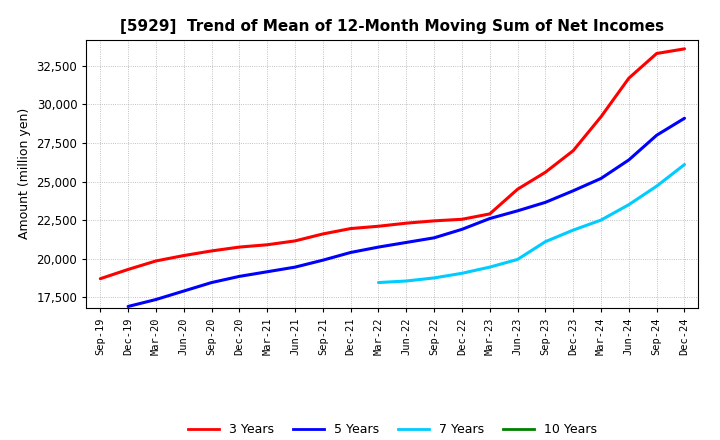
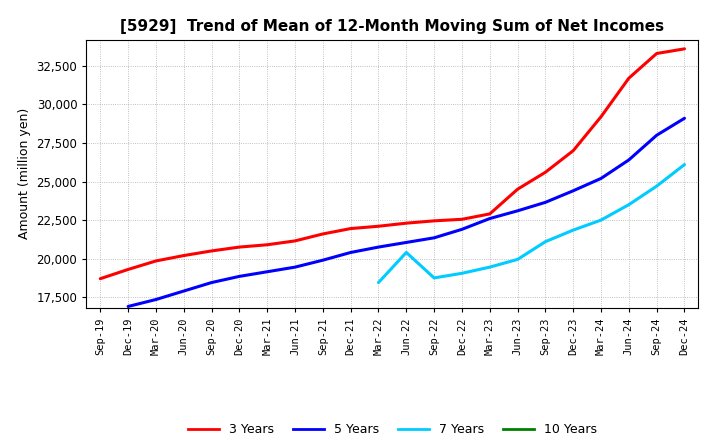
7 Years/Jun-22: 18,600 -> 20,400
